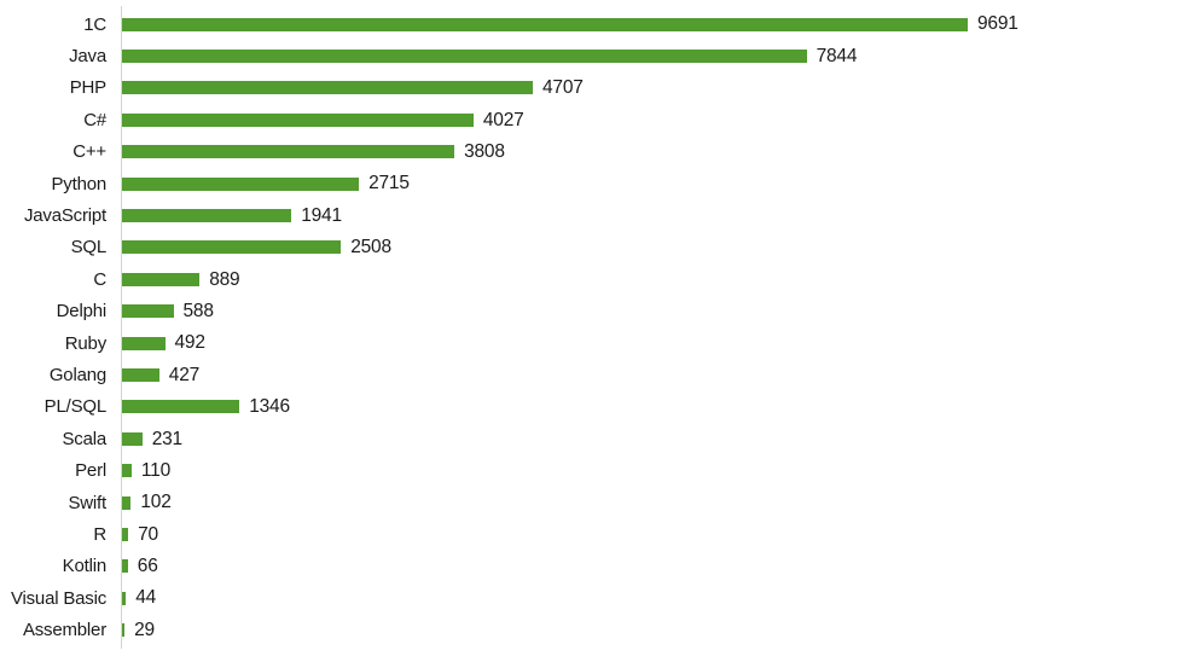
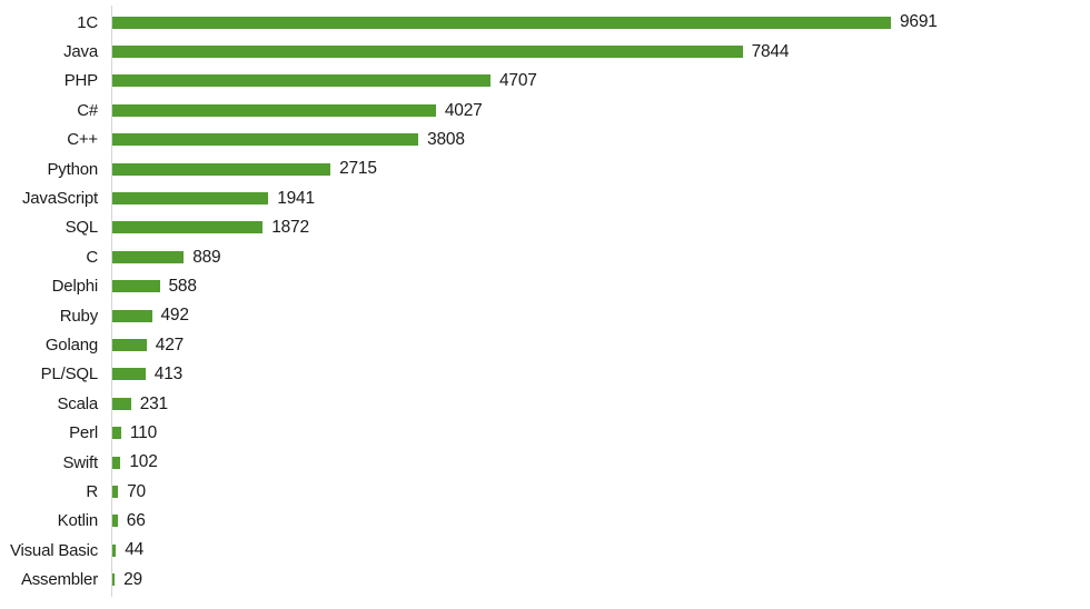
SQL: 2508 -> 1872
PL/SQL: 1346 -> 413
